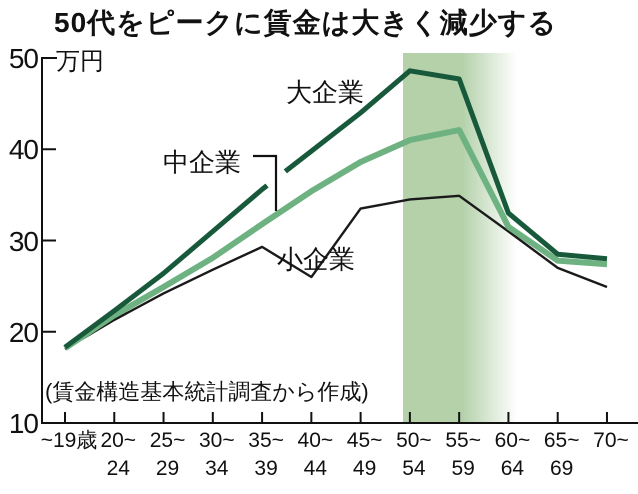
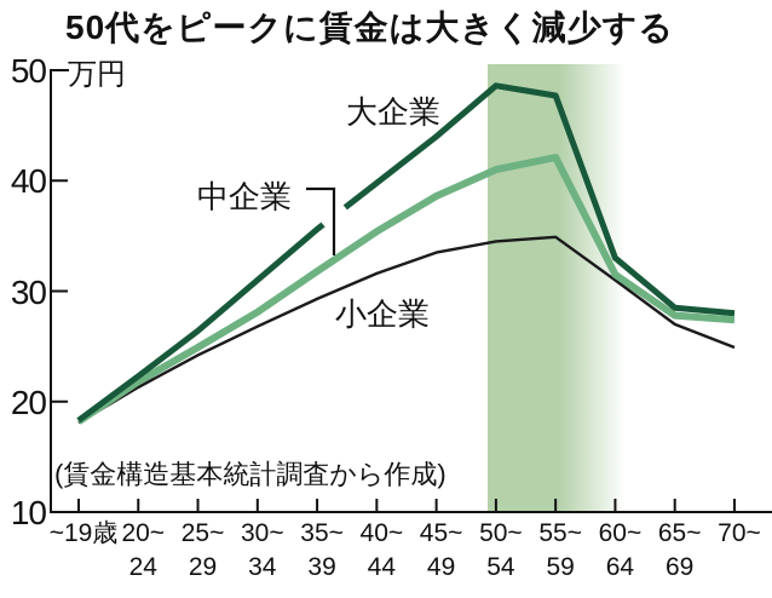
小企業/40~44: 26 -> 32
